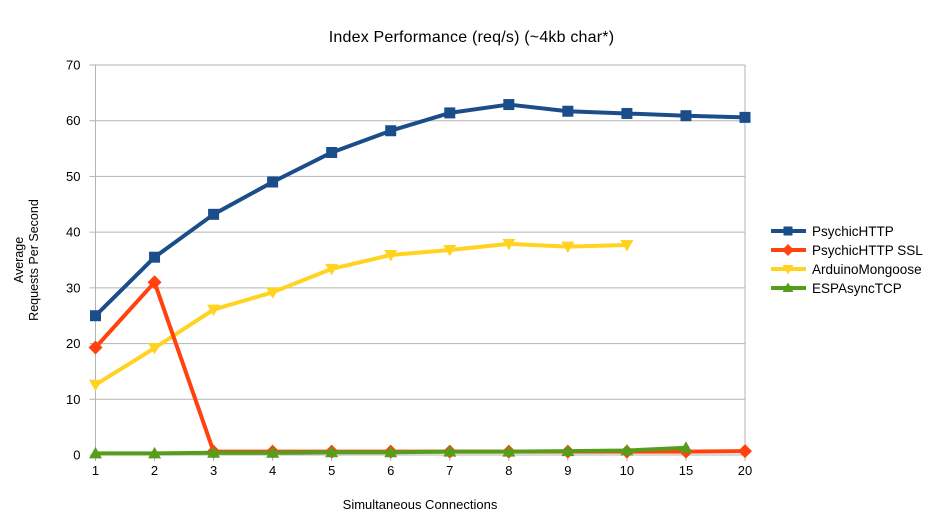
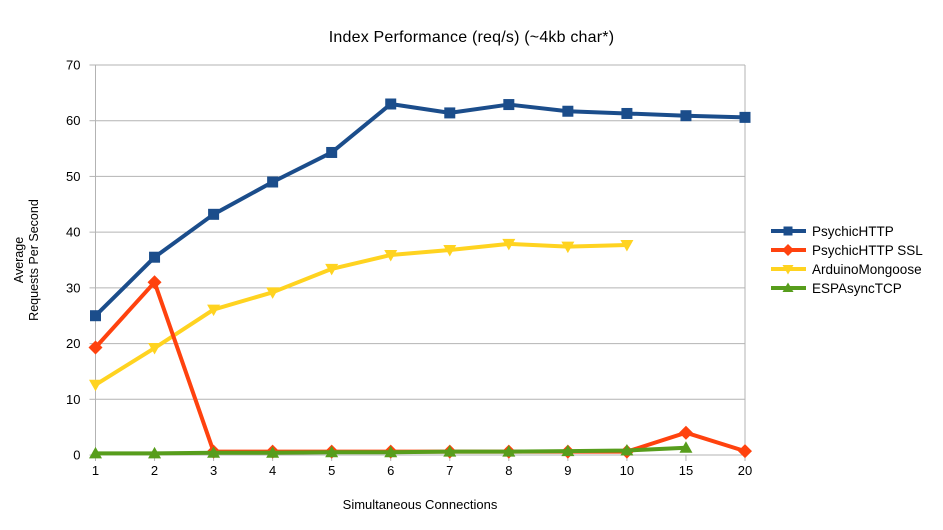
PsychicHTTP/6: 58 -> 63
PsychicHTTP SSL/15: 1 -> 4
